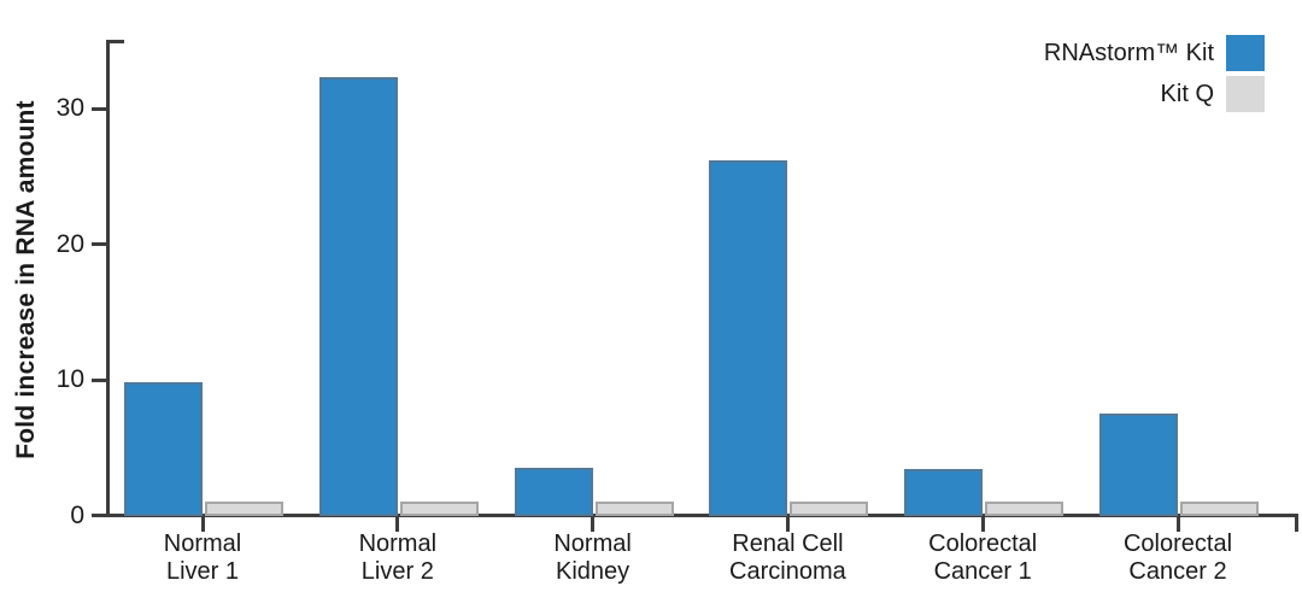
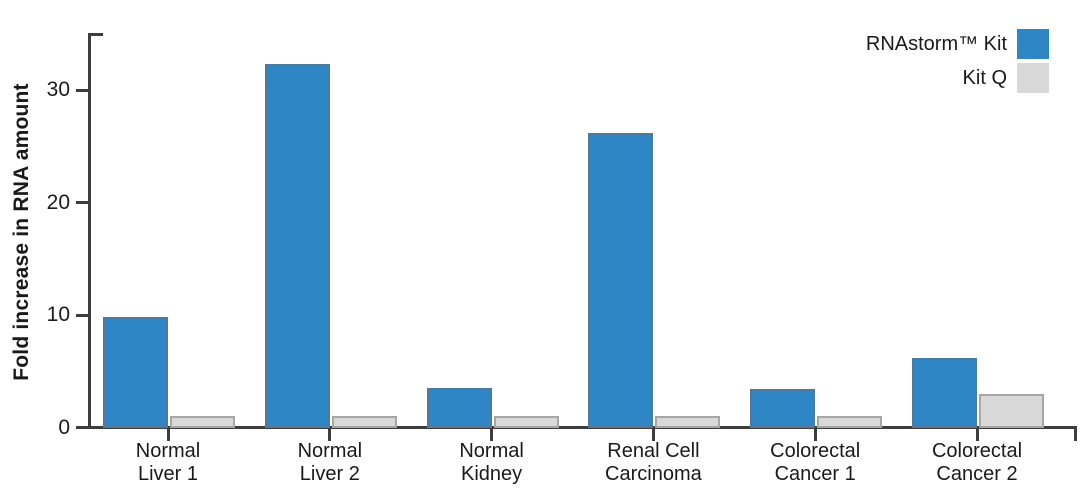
RNAstorm™ Kit/Colorectal Cancer 2: 7.5 -> 6.2
Kit Q/Colorectal Cancer 2: 1 -> 3
